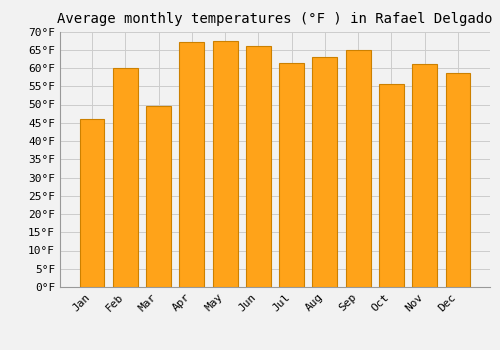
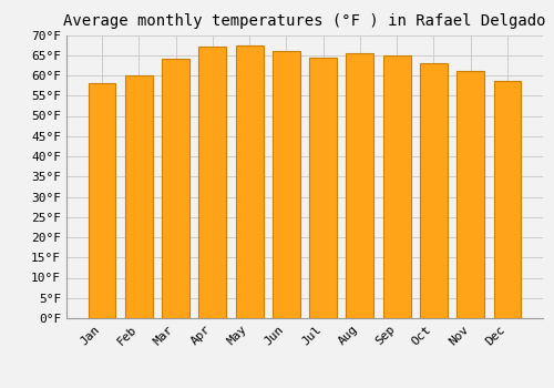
Jan: 46.0°F -> 58.0°F
Mar: 49.5°F -> 64.0°F
Jul: 61.5°F -> 64.5°F
Aug: 63.0°F -> 65.5°F
Oct: 55.5°F -> 63.0°F
